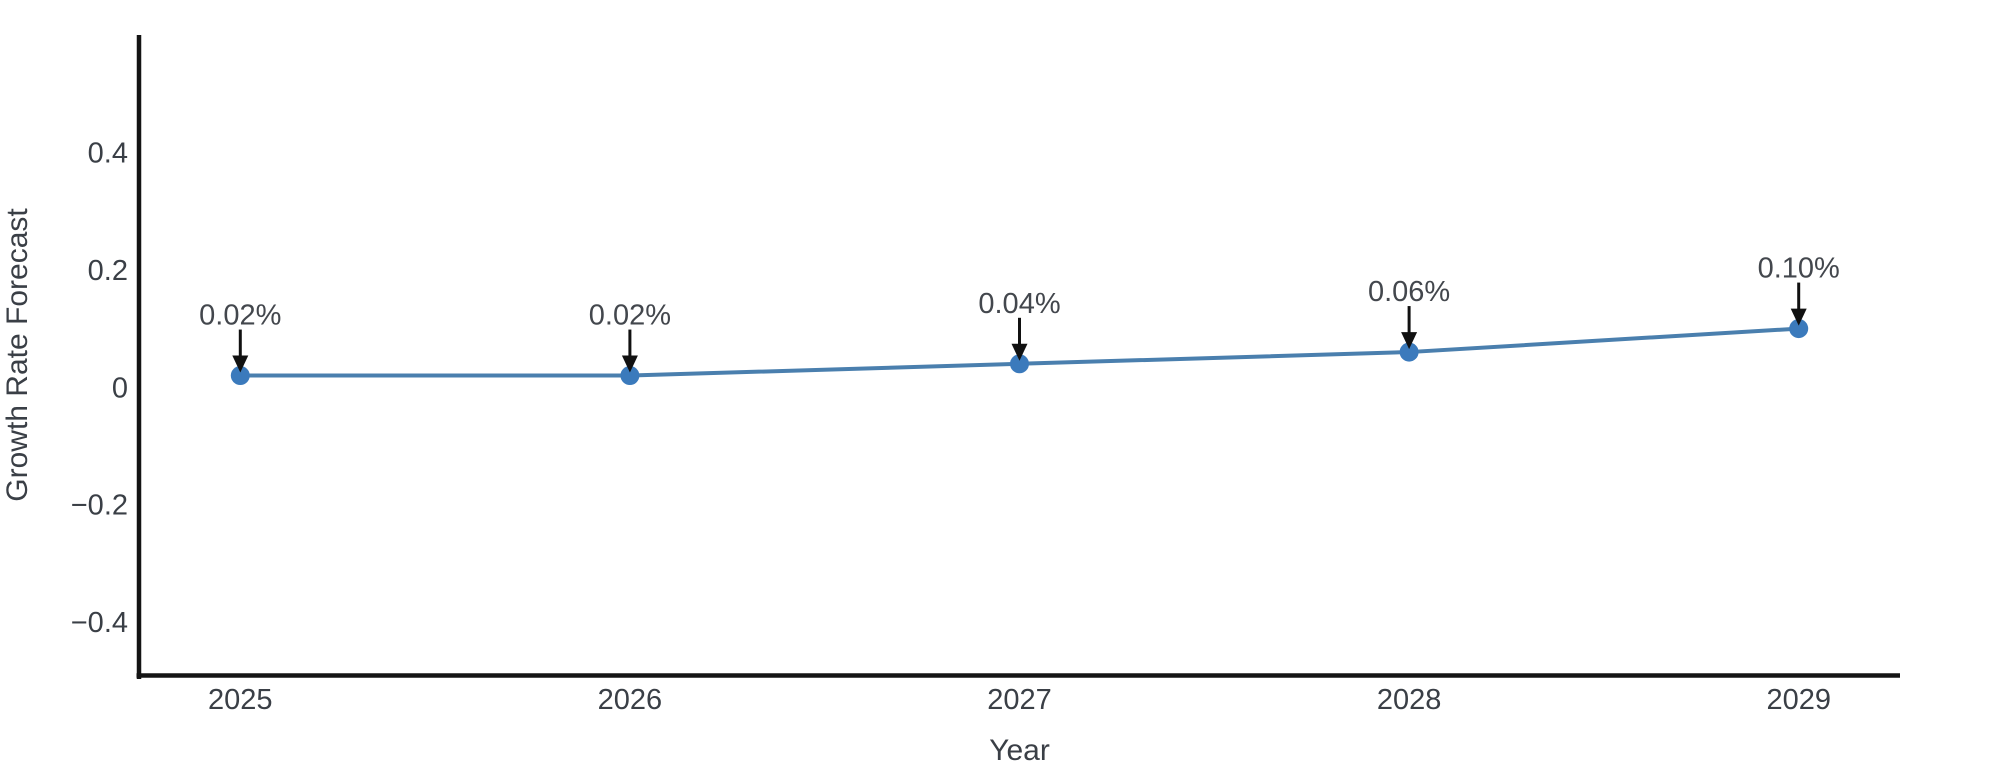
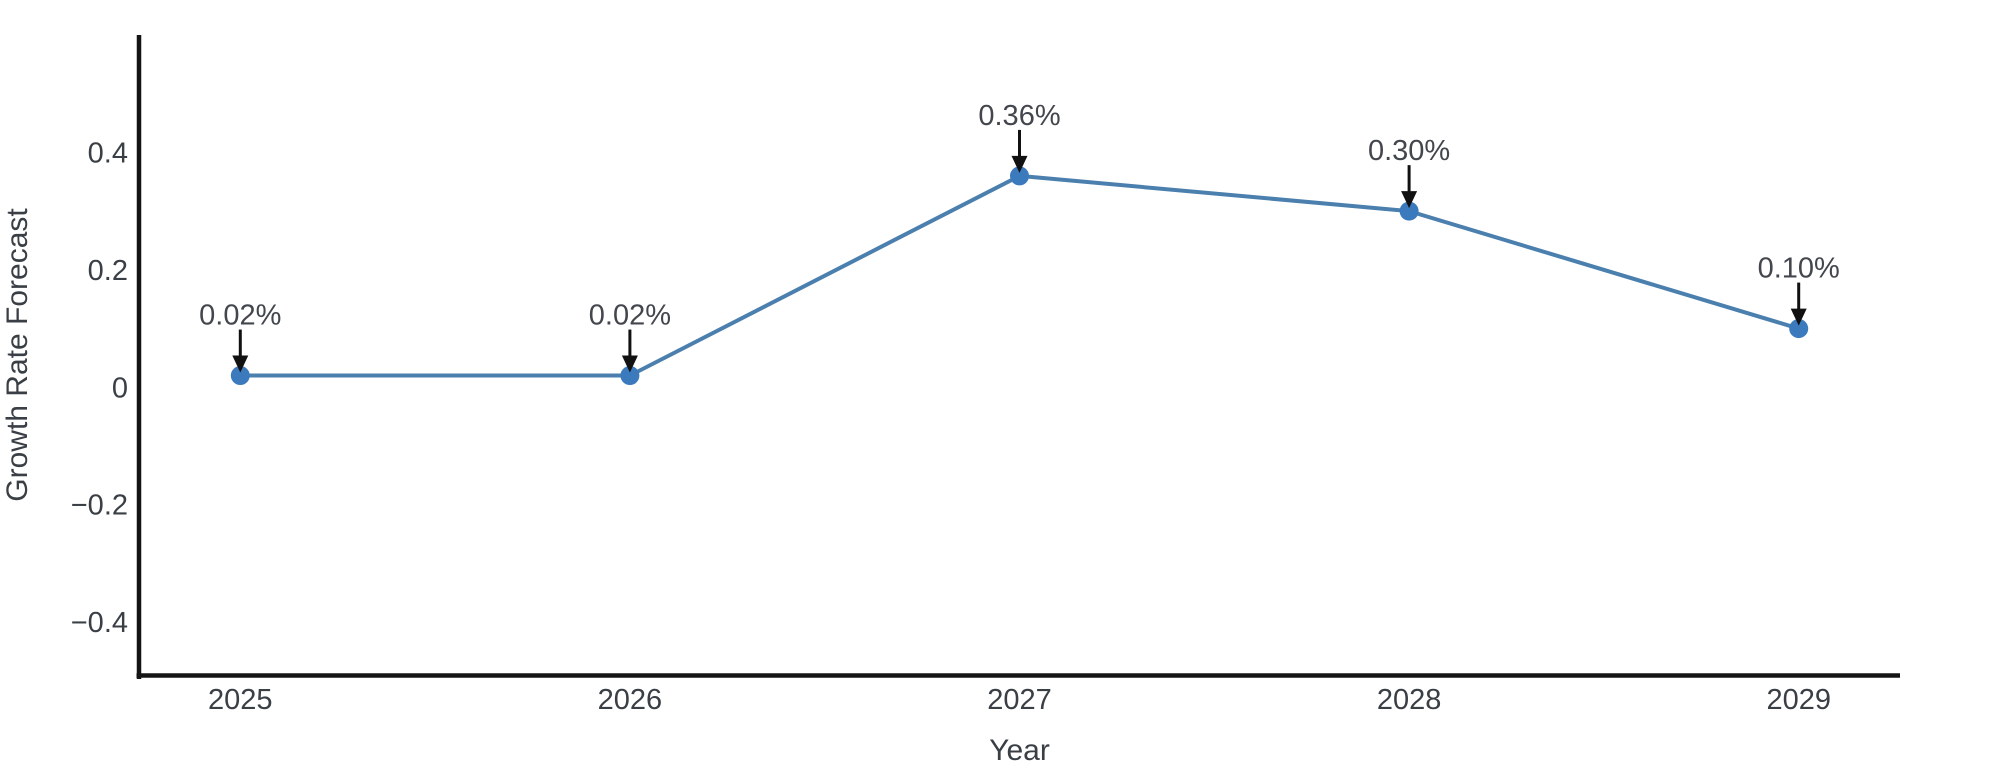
2027: 0.04% -> 0.36%
2028: 0.06% -> 0.30%
